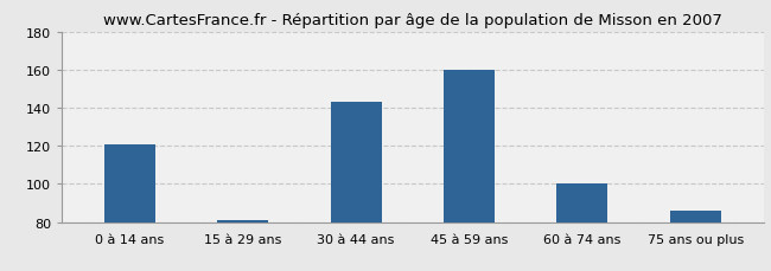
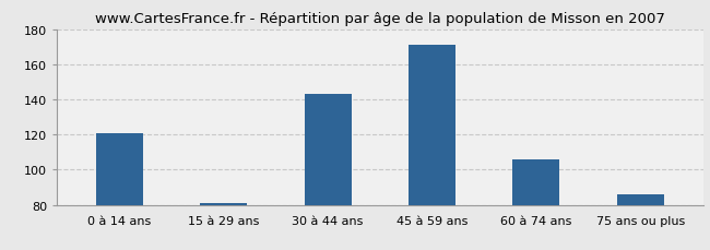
45 à 59 ans: 160 -> 171
60 à 74 ans: 100 -> 106
